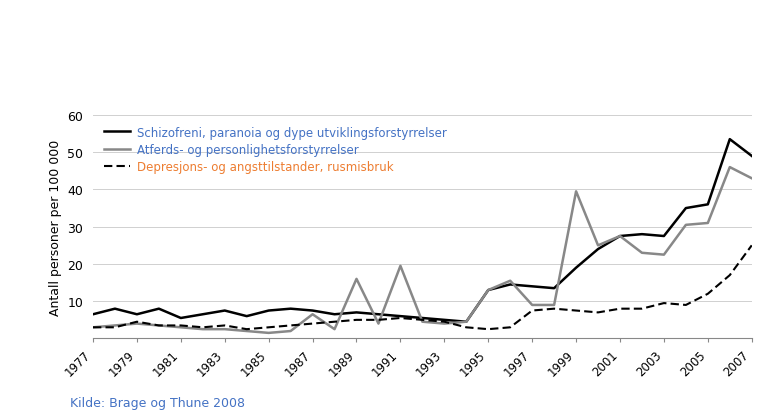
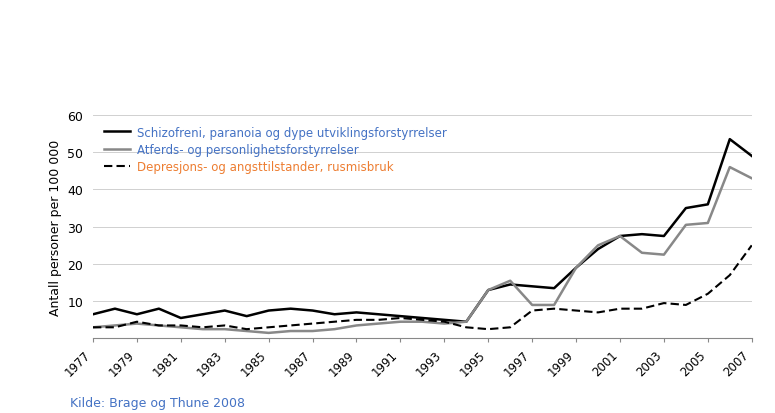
Atferds- og personlighetsforstyrrelser/1987: 6.5 -> 2.0
Atferds- og personlighetsforstyrrelser/1989: 16.0 -> 3.5
Atferds- og personlighetsforstyrrelser/1991: 19.5 -> 4.5
Atferds- og personlighetsforstyrrelser/1999: 39.5 -> 19.0
